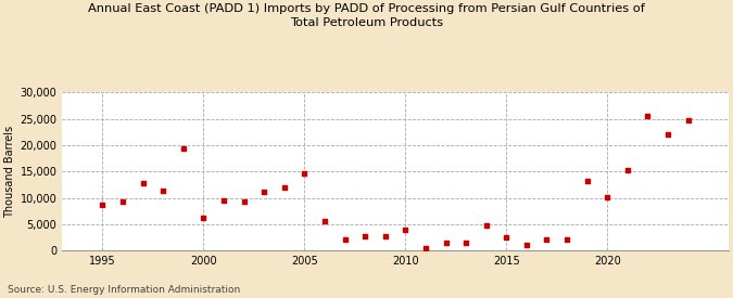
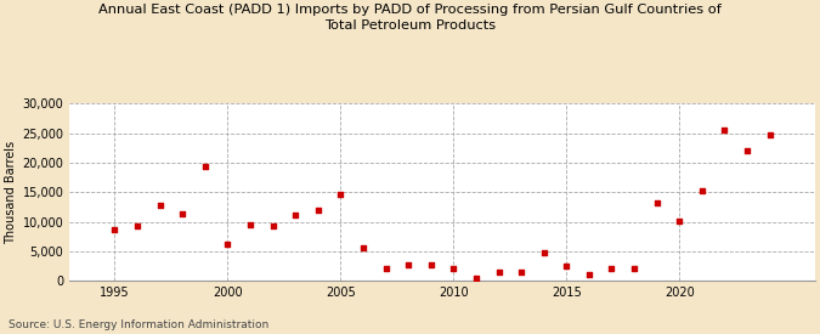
2010: 4,000 -> 2,200
